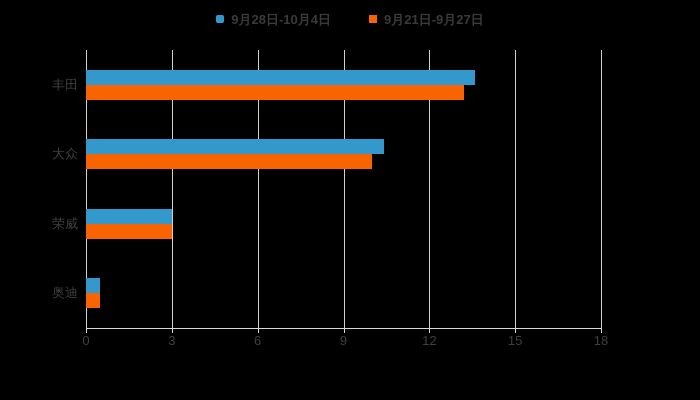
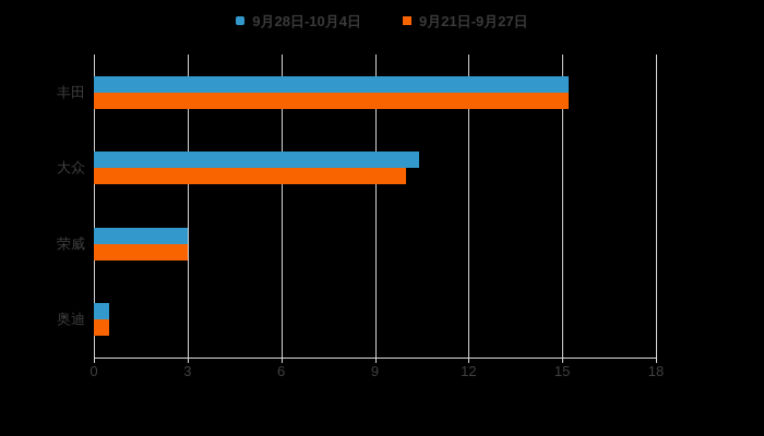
9月28日-10月4日/丰田: 13.6 -> 15.2
9月21日-9月27日/丰田: 13.2 -> 15.2
